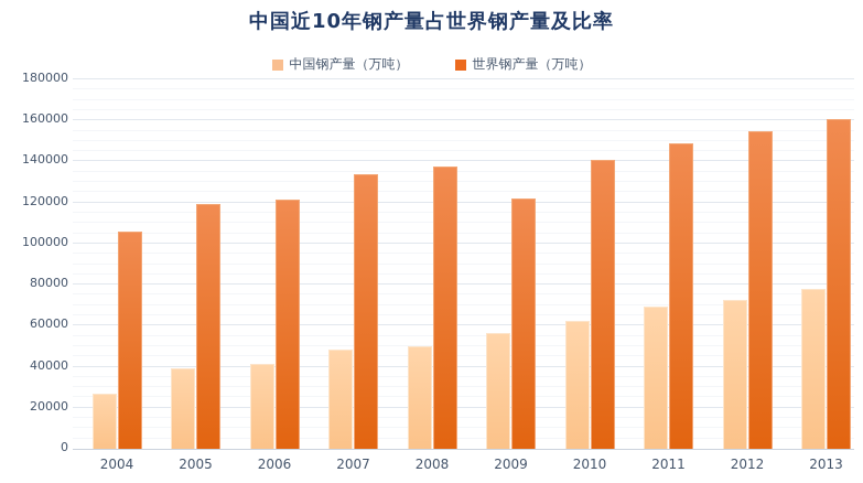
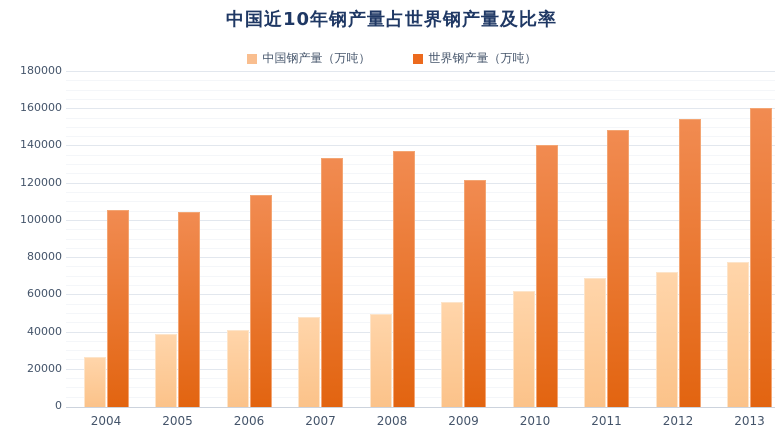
世界钢产量（万吨）/2005: 120000 -> 105000
世界钢产量（万吨）/2006: 122000 -> 114000
